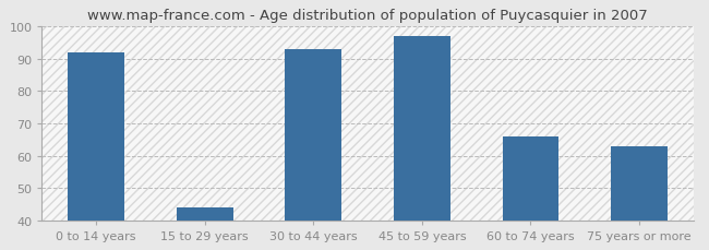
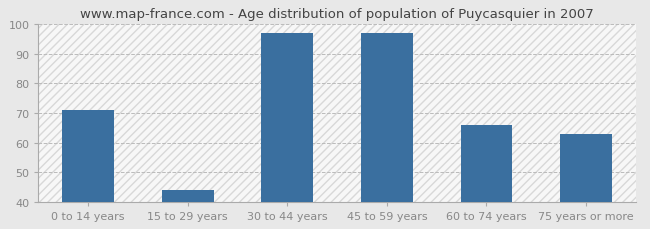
0 to 14 years: 92 -> 71
30 to 44 years: 93 -> 97
